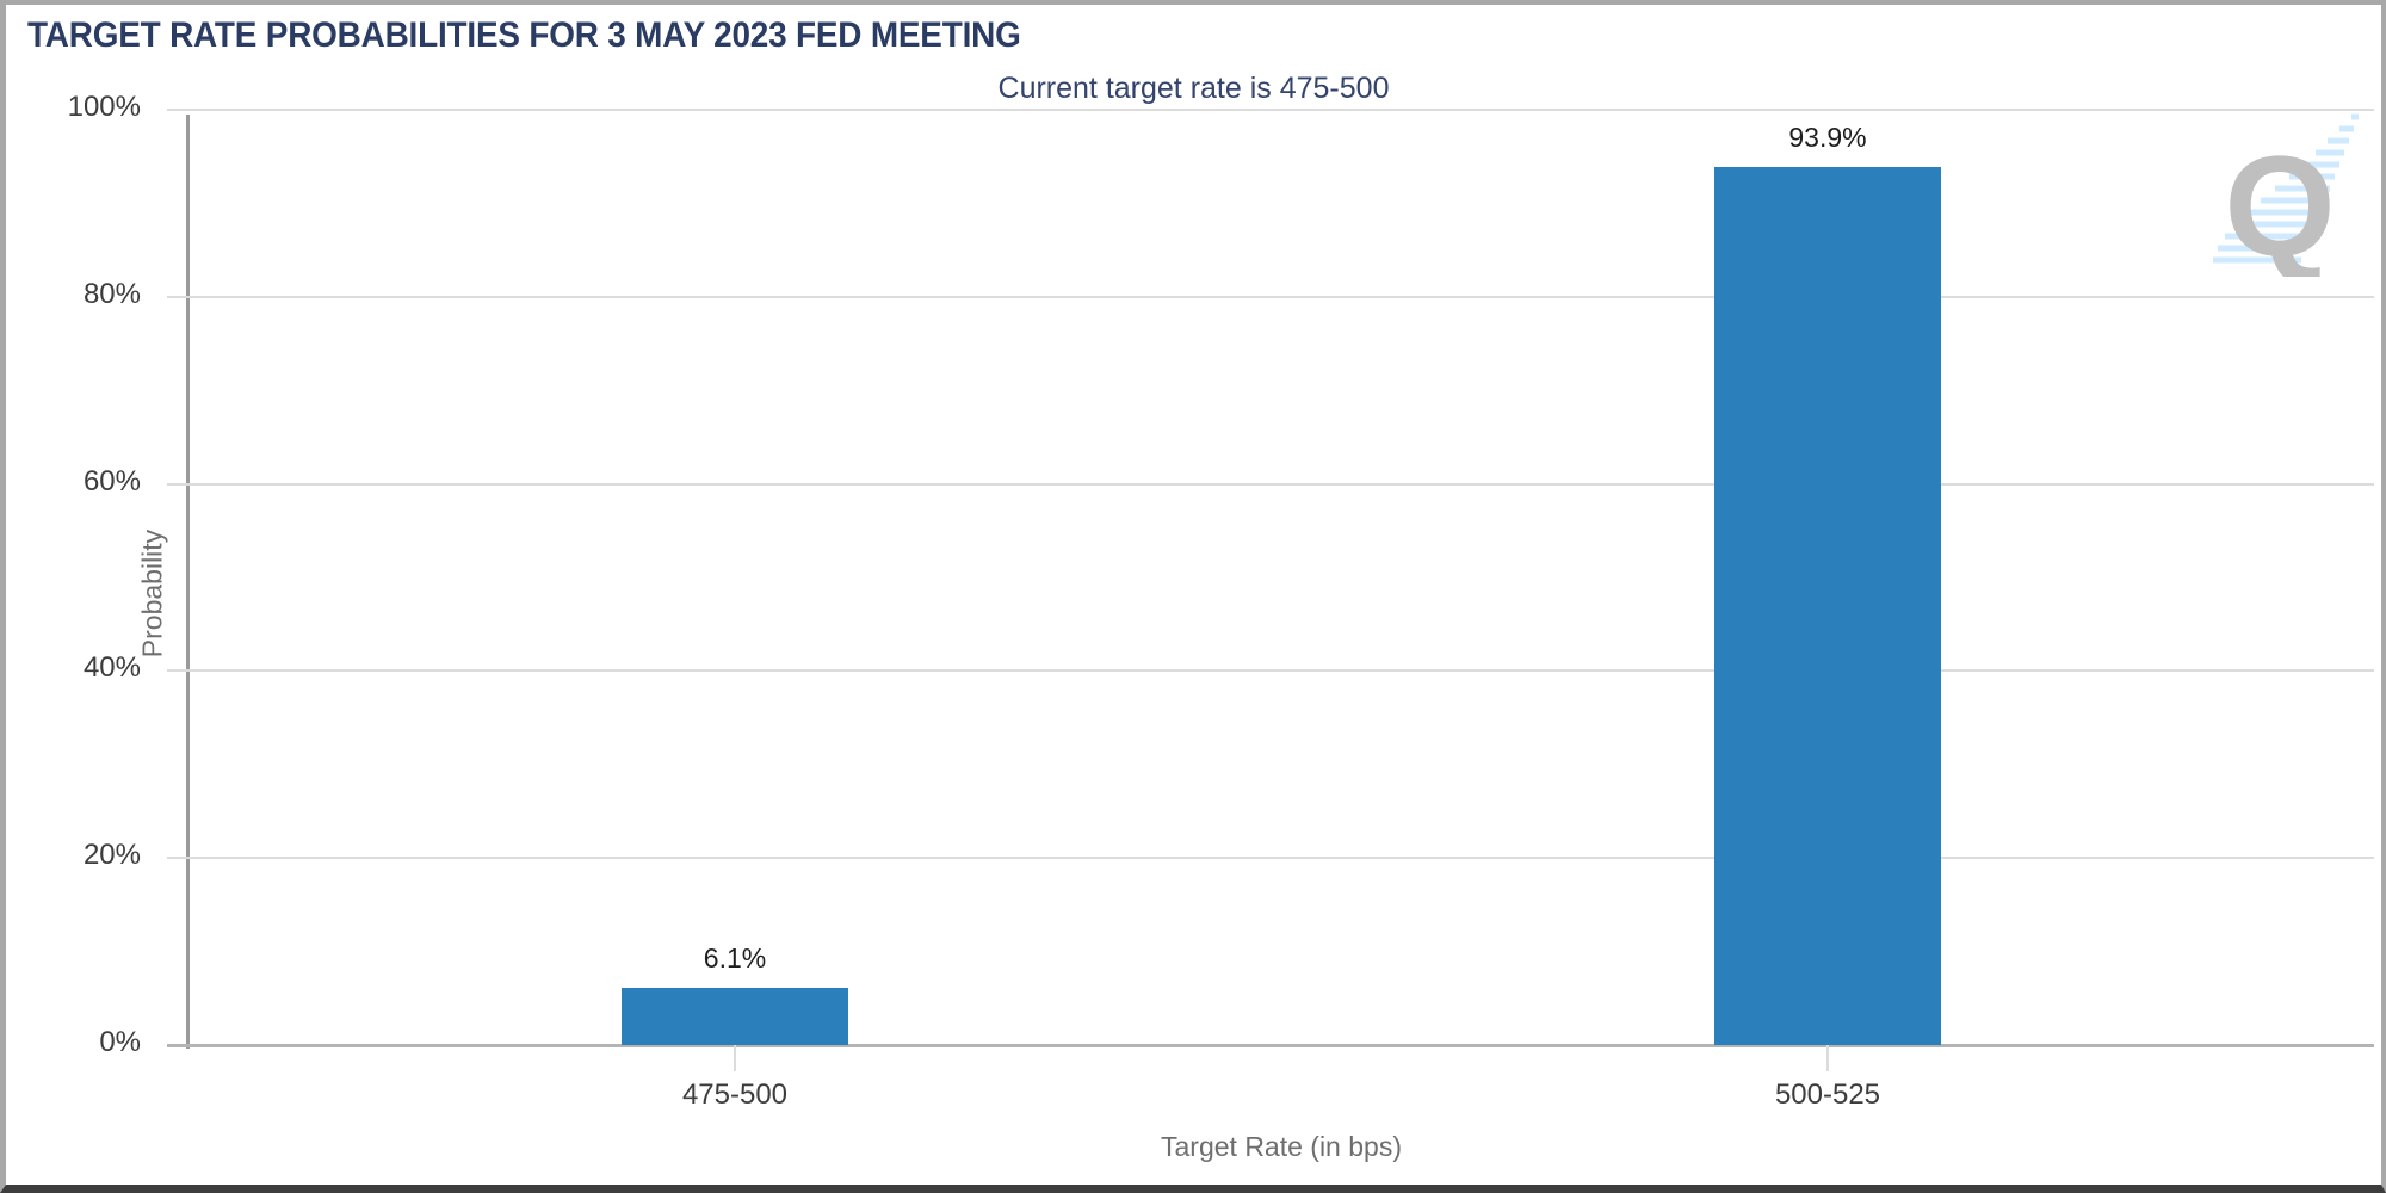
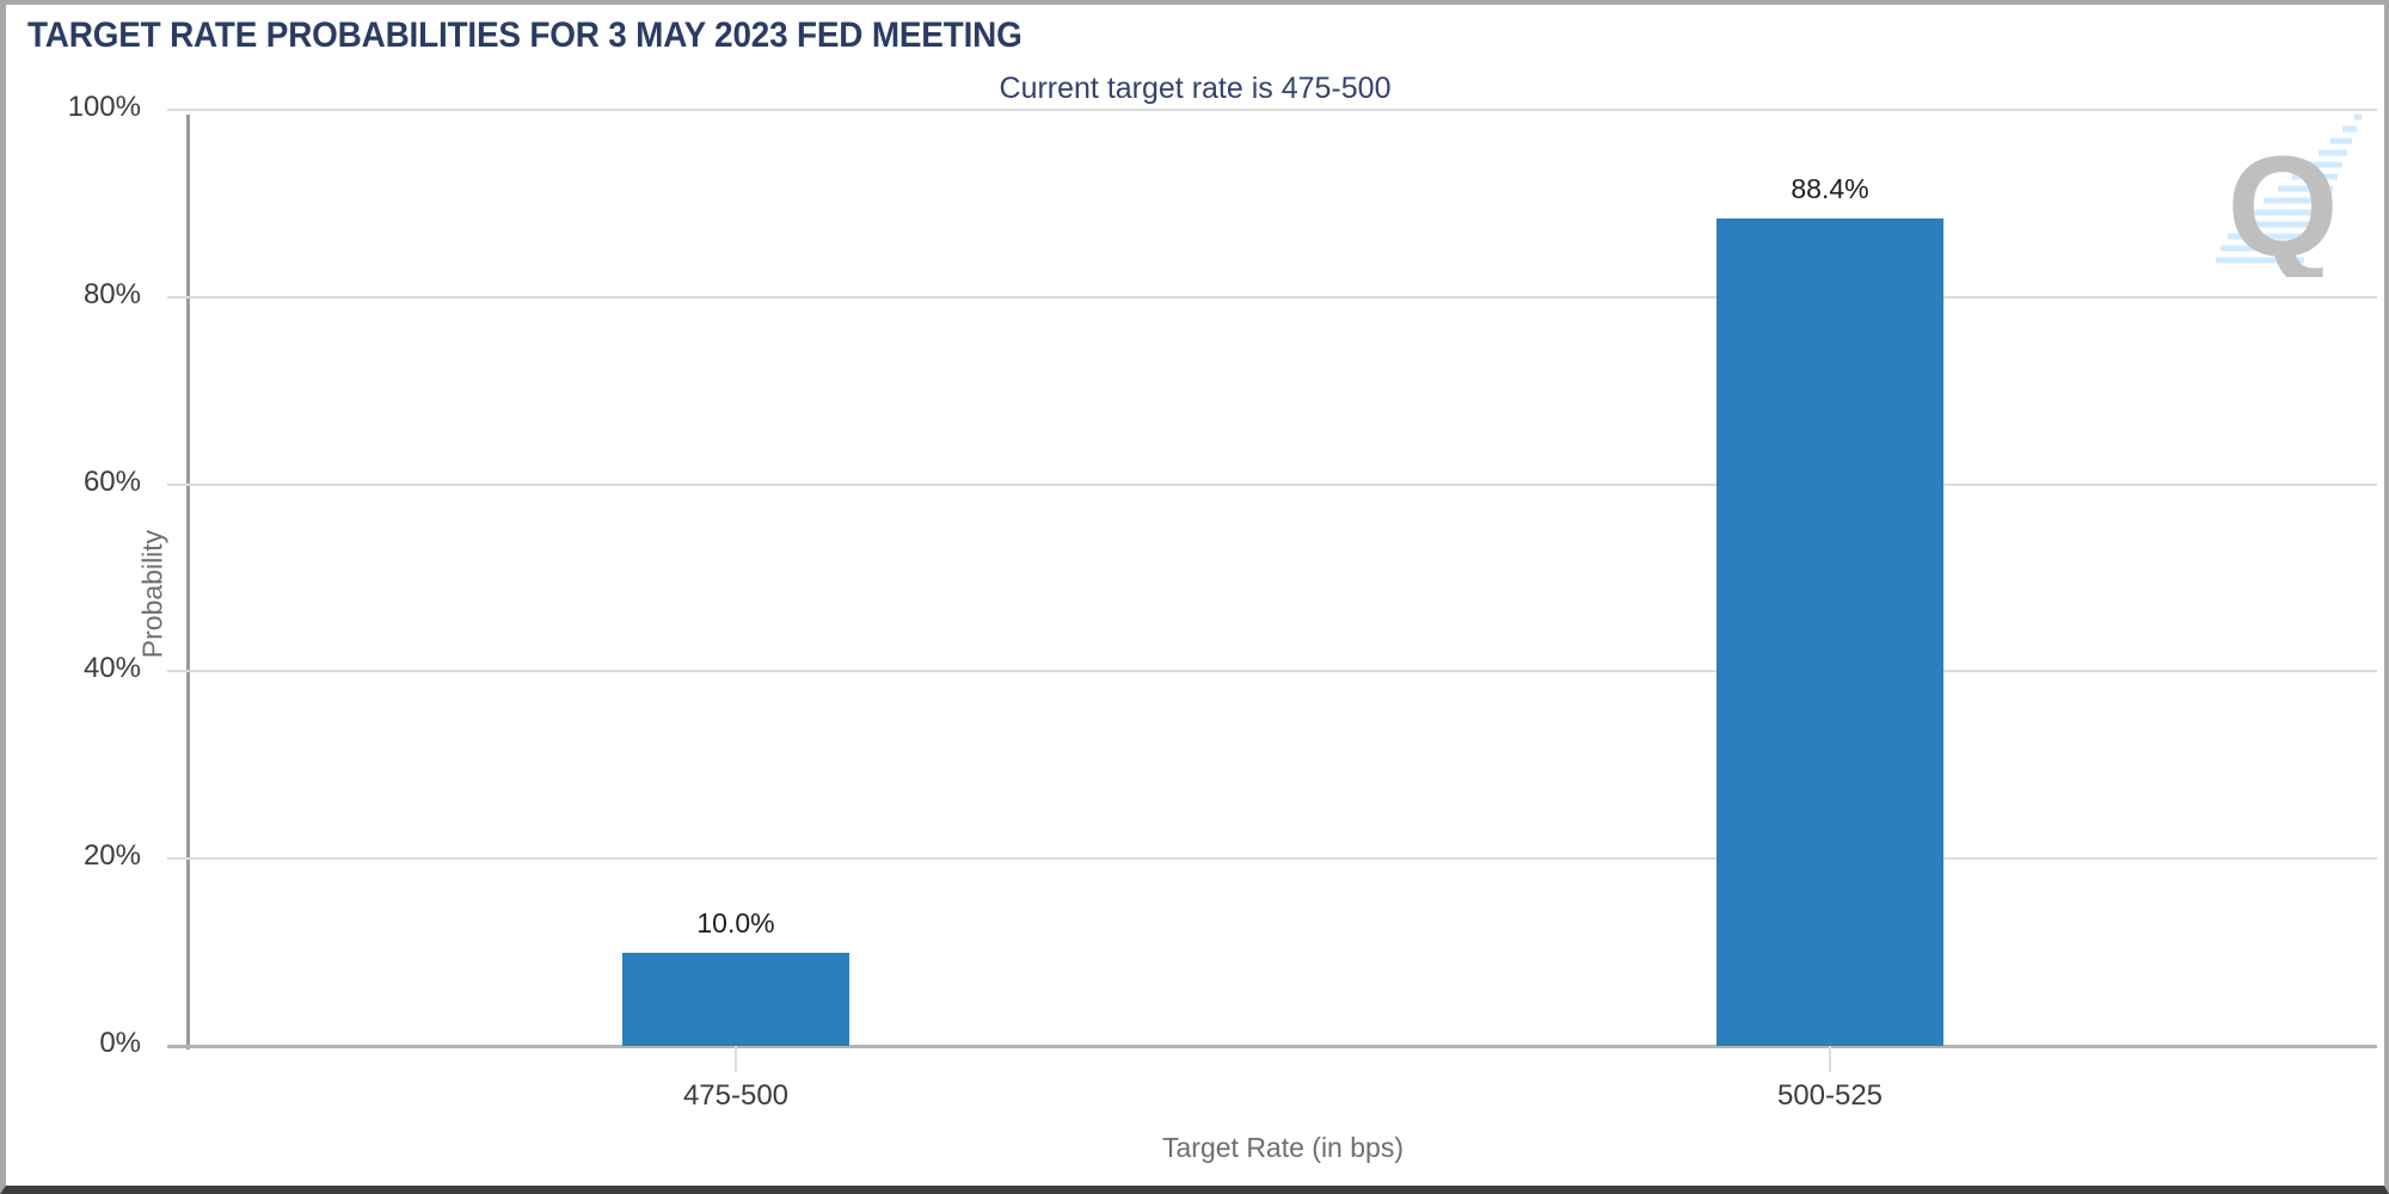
475-500: 6.1% -> 10.0%
500-525: 93.9% -> 88.4%
